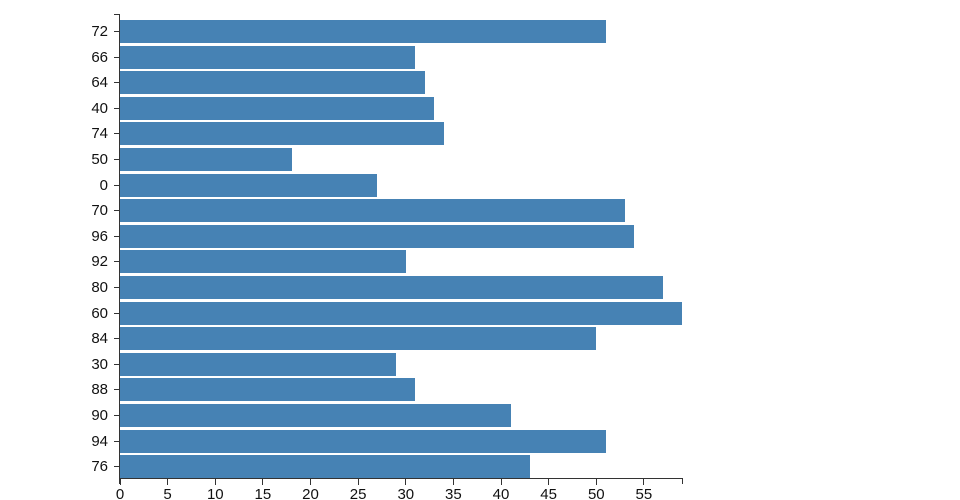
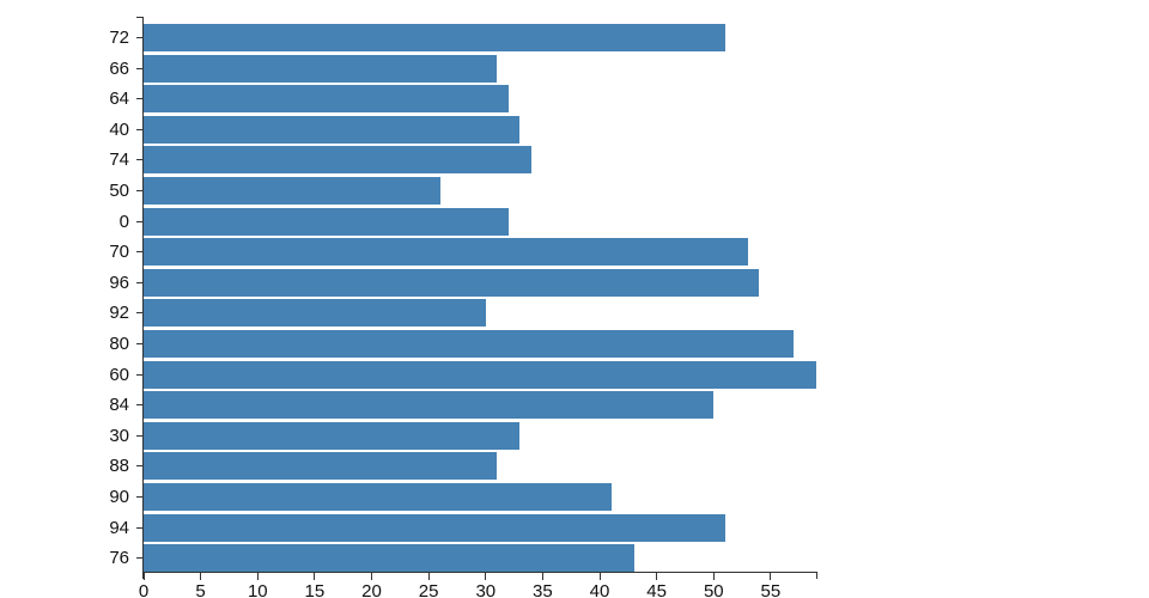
50: 18 -> 26
0: 27 -> 32
30: 29 -> 33
